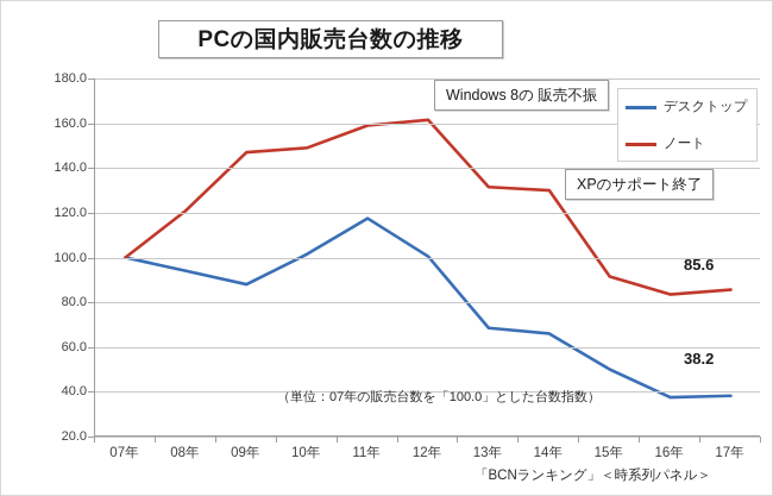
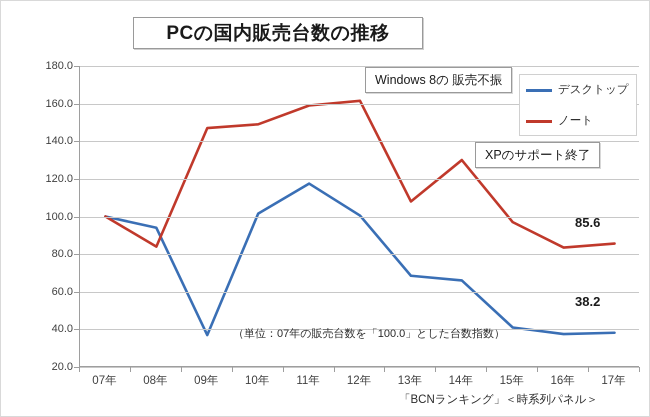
ノート/08年: 121 -> 84
デスクトップ/09年: 88 -> 37
ノート/13年: 132 -> 108
デスクトップ/15年: 50 -> 41
ノート/15年: 92 -> 97
